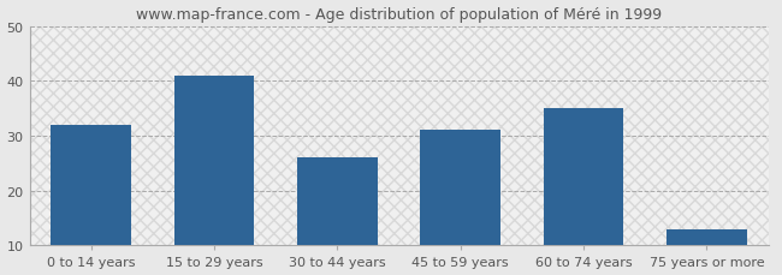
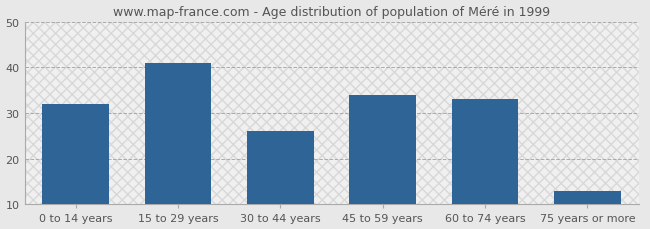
45 to 59 years: 31 -> 34
60 to 74 years: 35 -> 33
